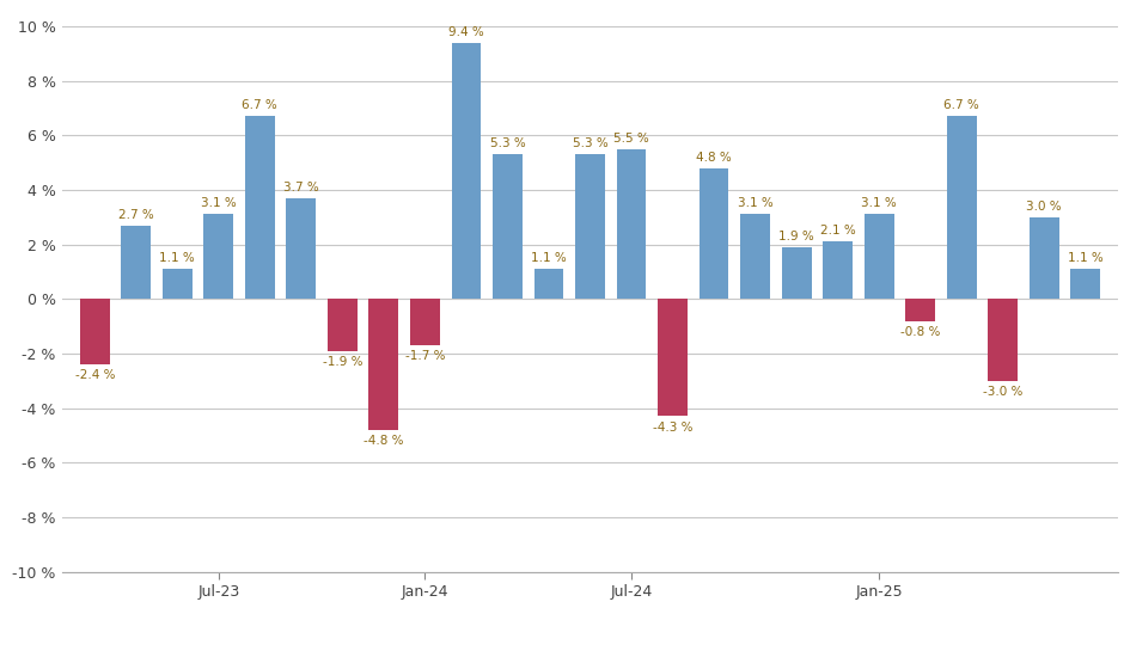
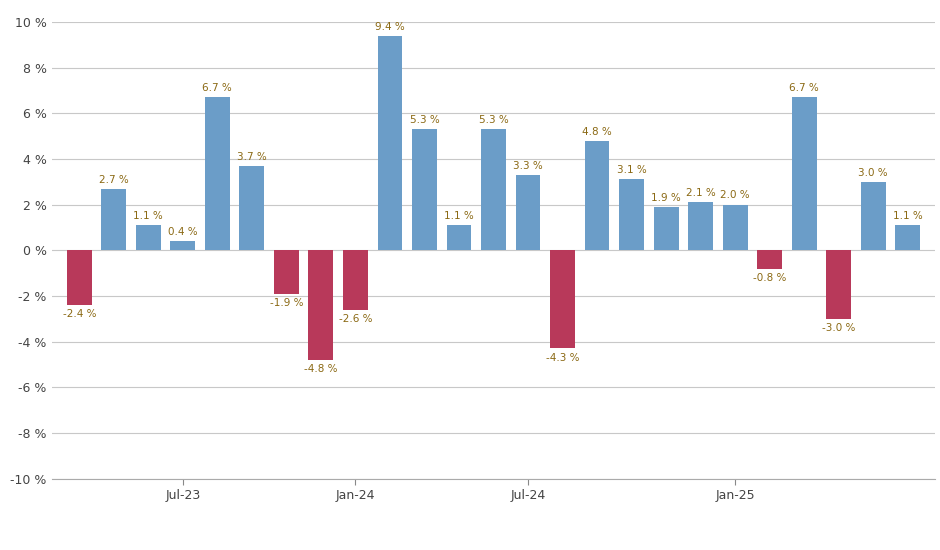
Jul-23: 3.1 -> 0.4
Jan-24: -1.7 -> -2.6
Jul-24: 5.5 -> 3.3
Jan-25: 3.1 -> 2.0
